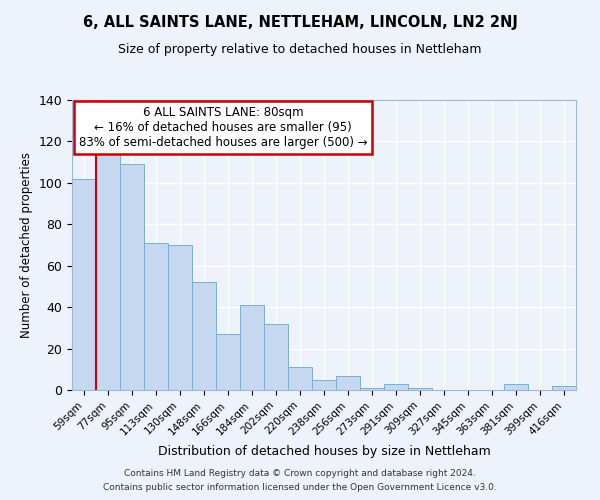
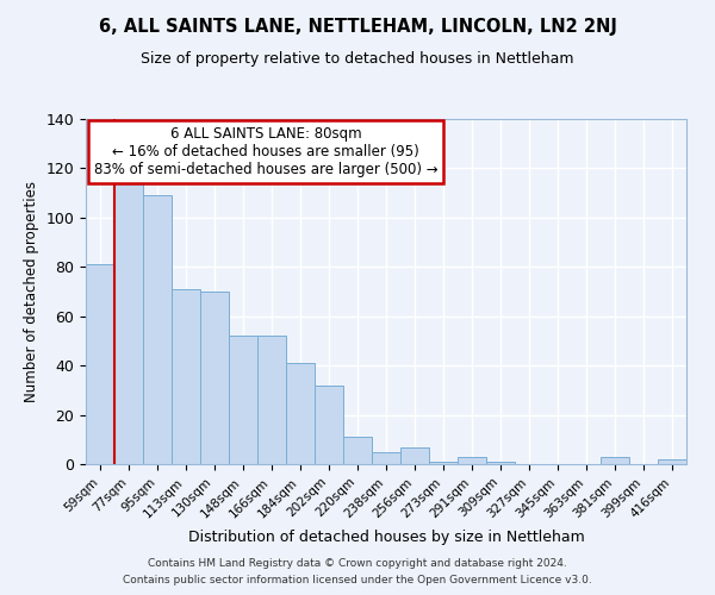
59sqm: 102 -> 81
166sqm: 27 -> 52
